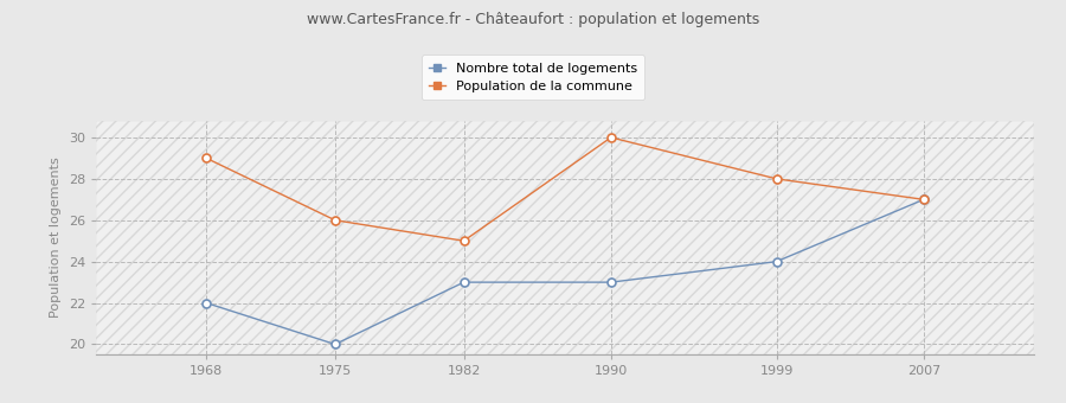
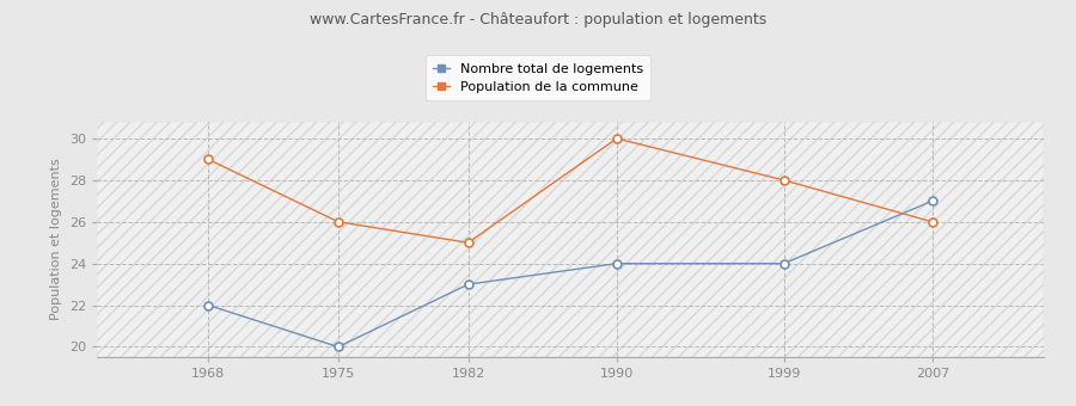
Nombre total de logements/1990: 23 -> 24
Population de la commune/2007: 27 -> 26
